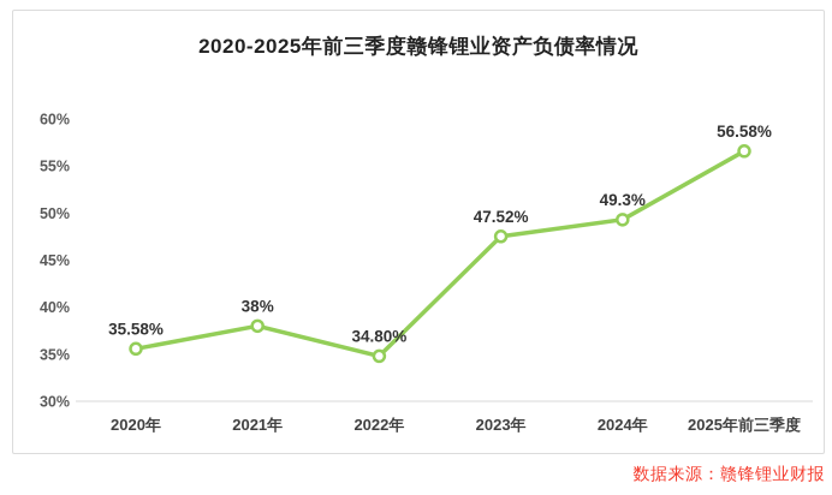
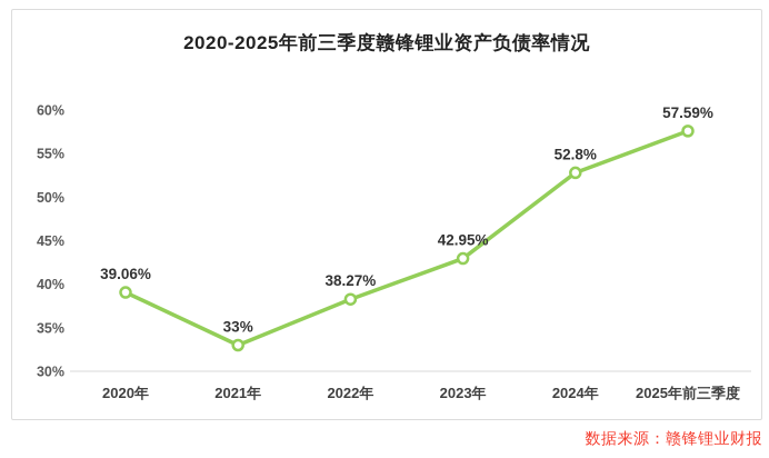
2020年: 35.58% -> 39.06%
2021年: 38% -> 33%
2022年: 34.80% -> 38.27%
2023年: 47.52% -> 42.95%
2024年: 49.3% -> 52.8%
2025年前三季度: 56.58% -> 57.59%
